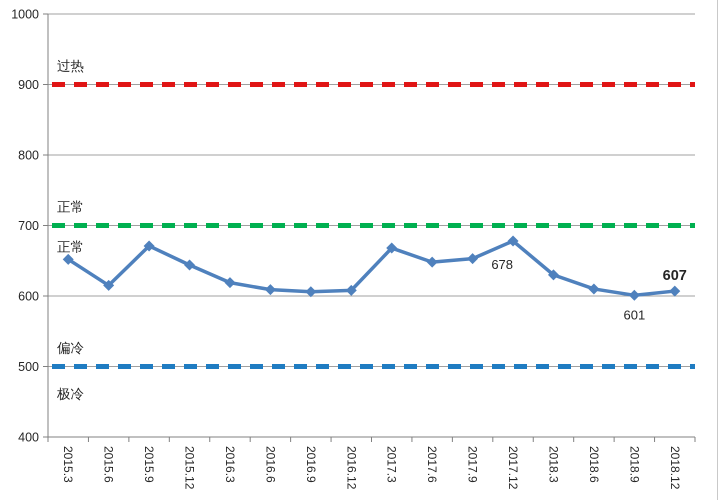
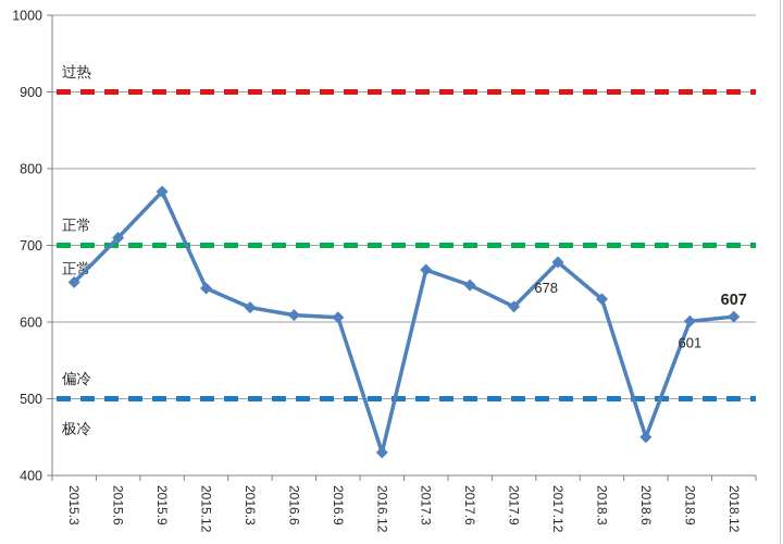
2015.6: 620 -> 710
2015.9: 670 -> 770
2016.12: 610 -> 430
2017.9: 650 -> 620
2018.6: 610 -> 450
